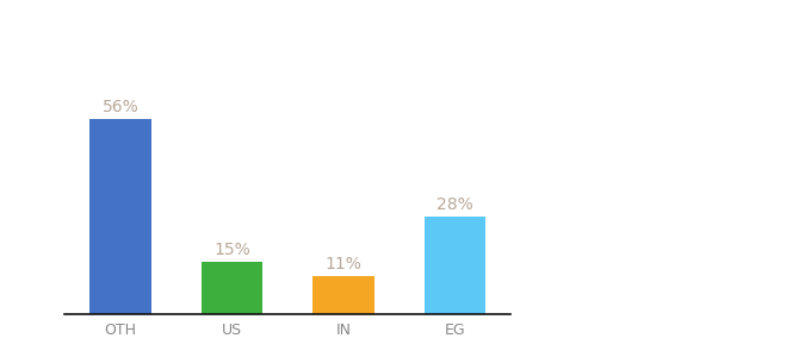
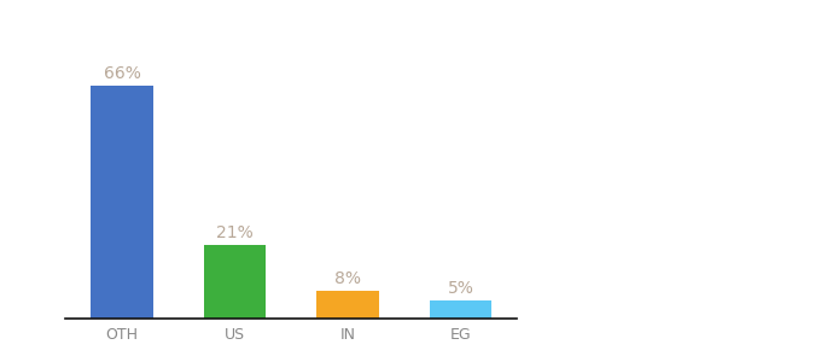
OTH: 56% -> 66%
US: 15% -> 21%
IN: 11% -> 8%
EG: 28% -> 5%
